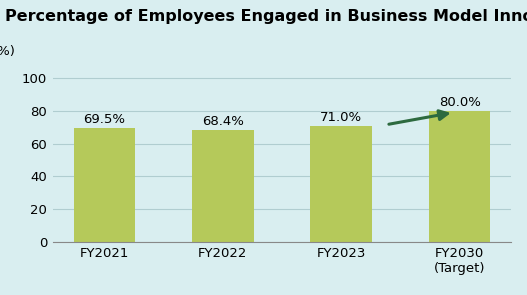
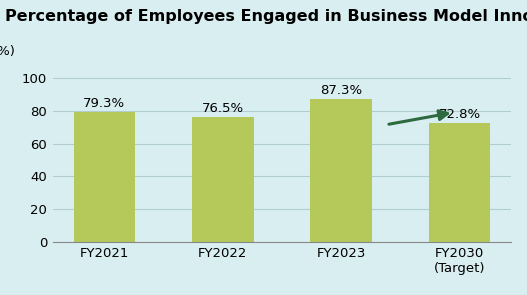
FY2021: 69.5% -> 79.3%
FY2022: 68.4% -> 76.5%
FY2023: 71.0% -> 87.3%
FY2030 (Target): 80.0% -> 72.8%
